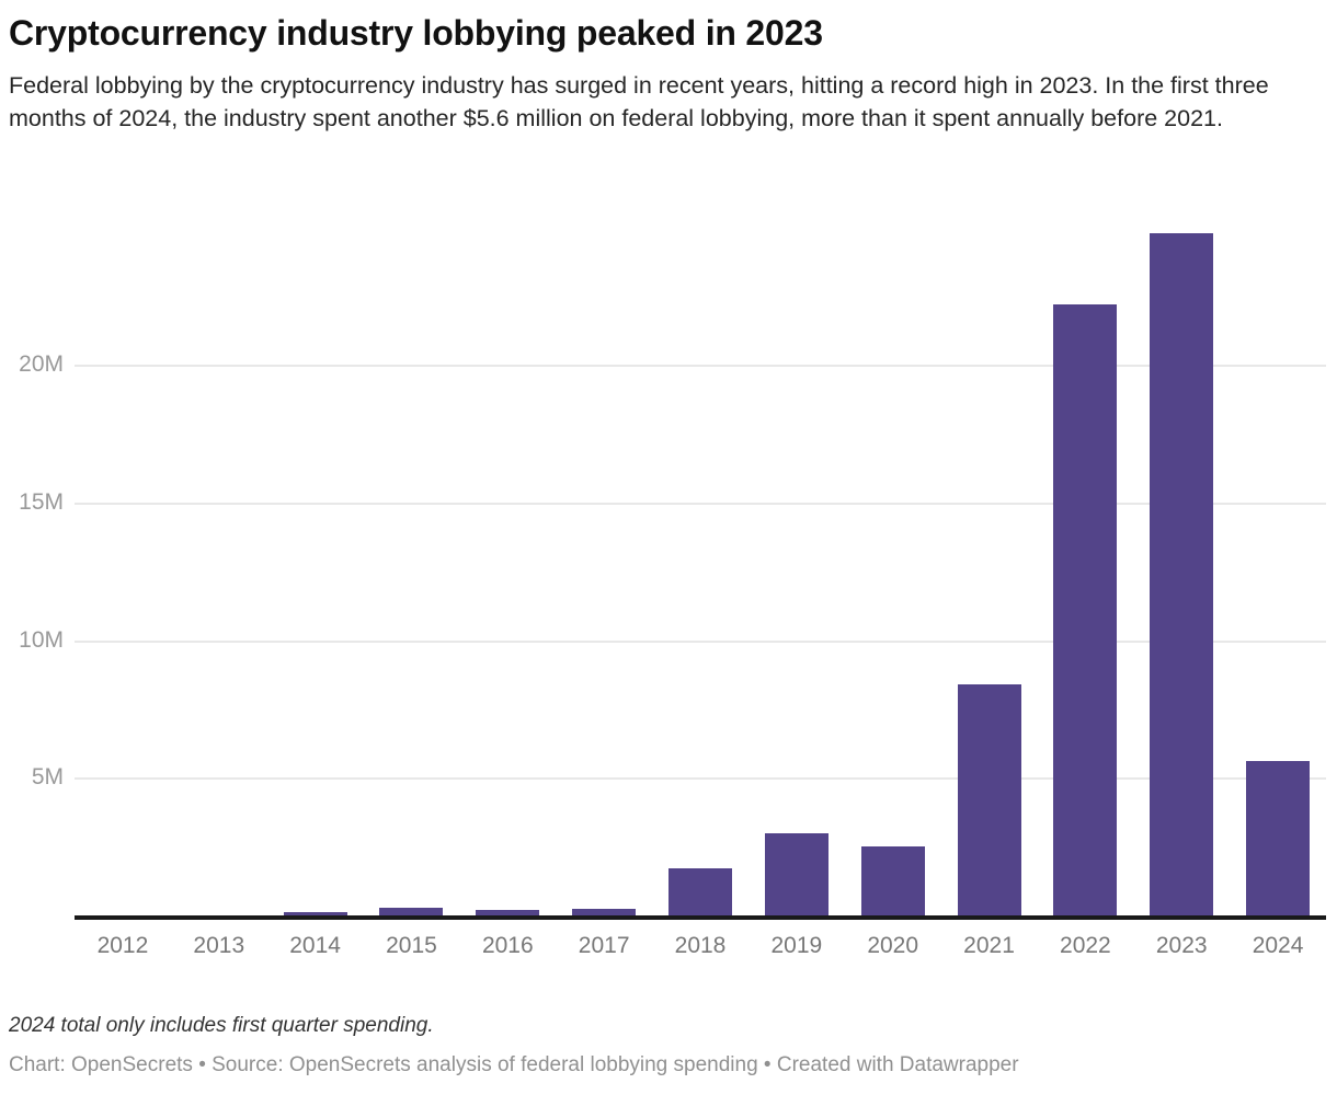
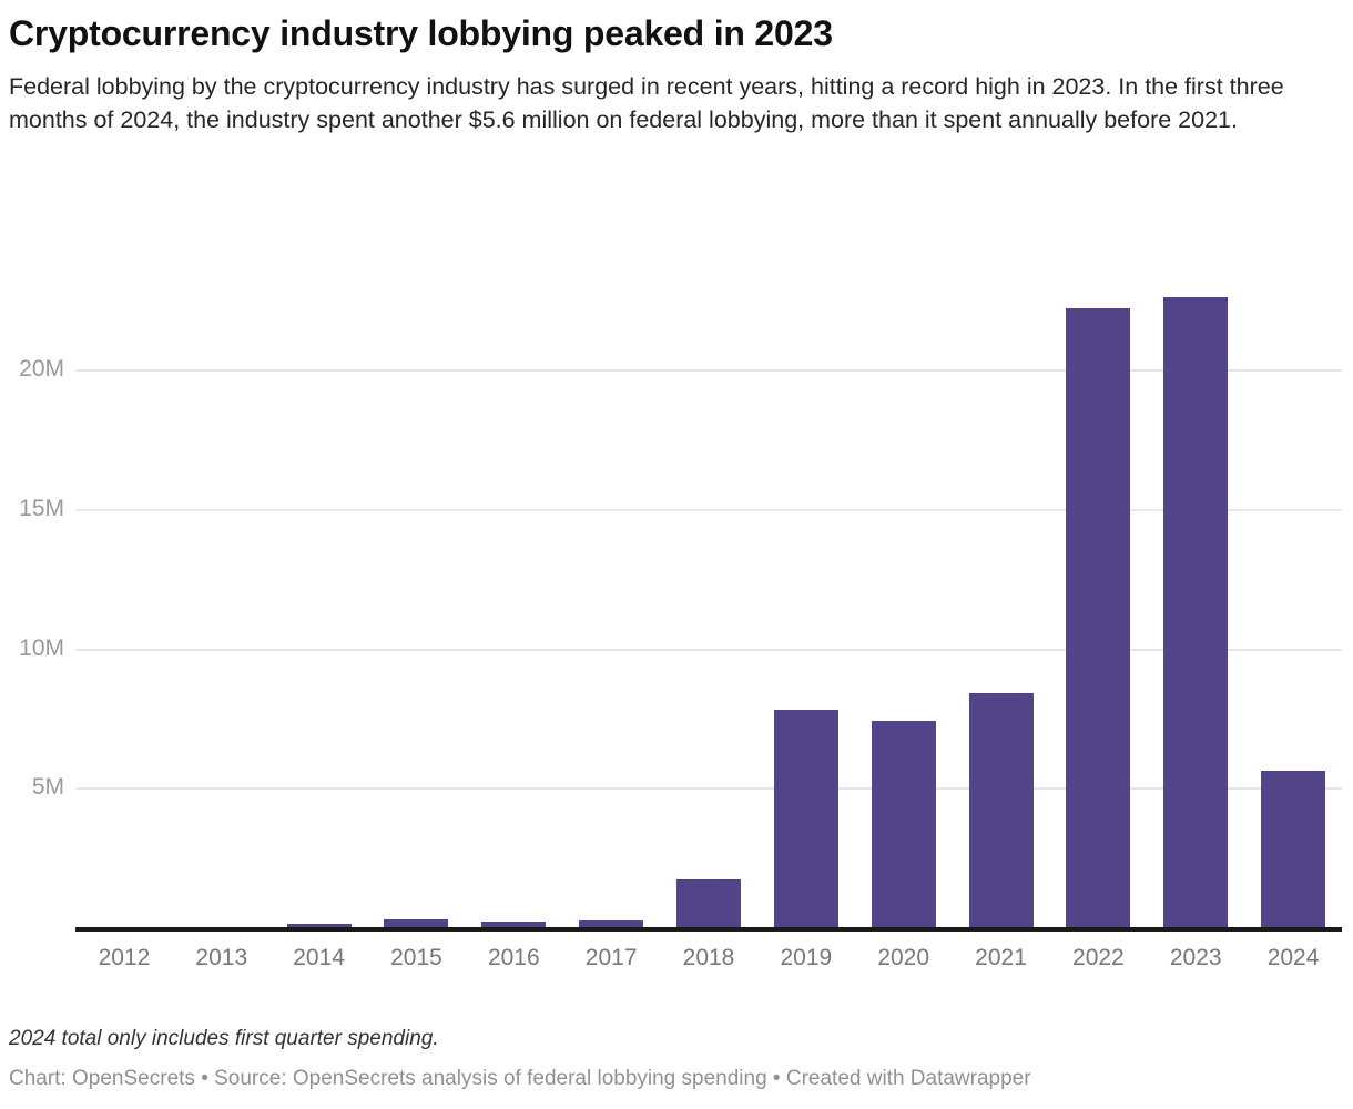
2019: 3.0M -> 7.8M
2020: 2.5M -> 7.4M
2023: 24.8M -> 22.6M
